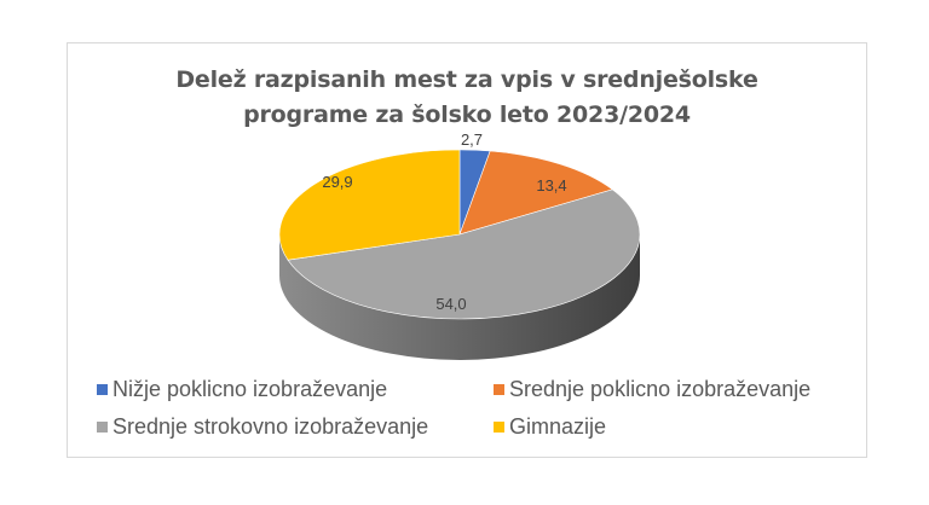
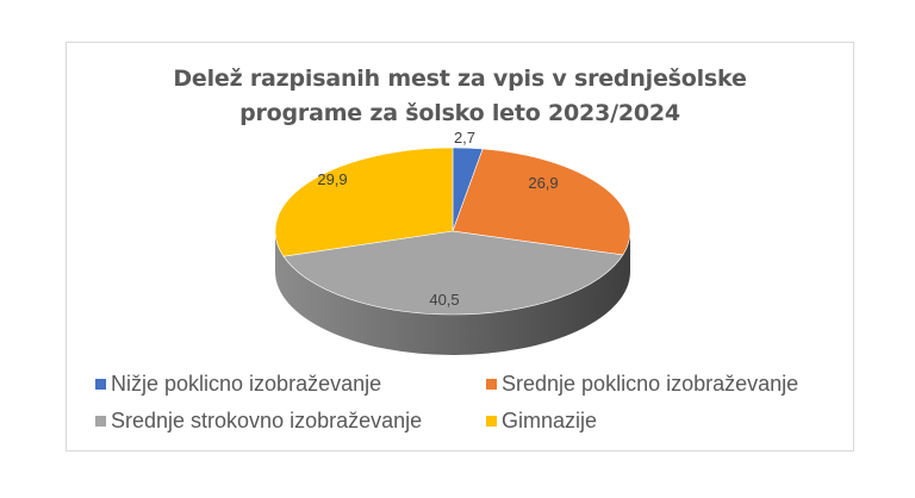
Srednje poklicno izobraževanje: 13,4 -> 26,9
Srednje strokovno izobraževanje: 54,0 -> 40,5
